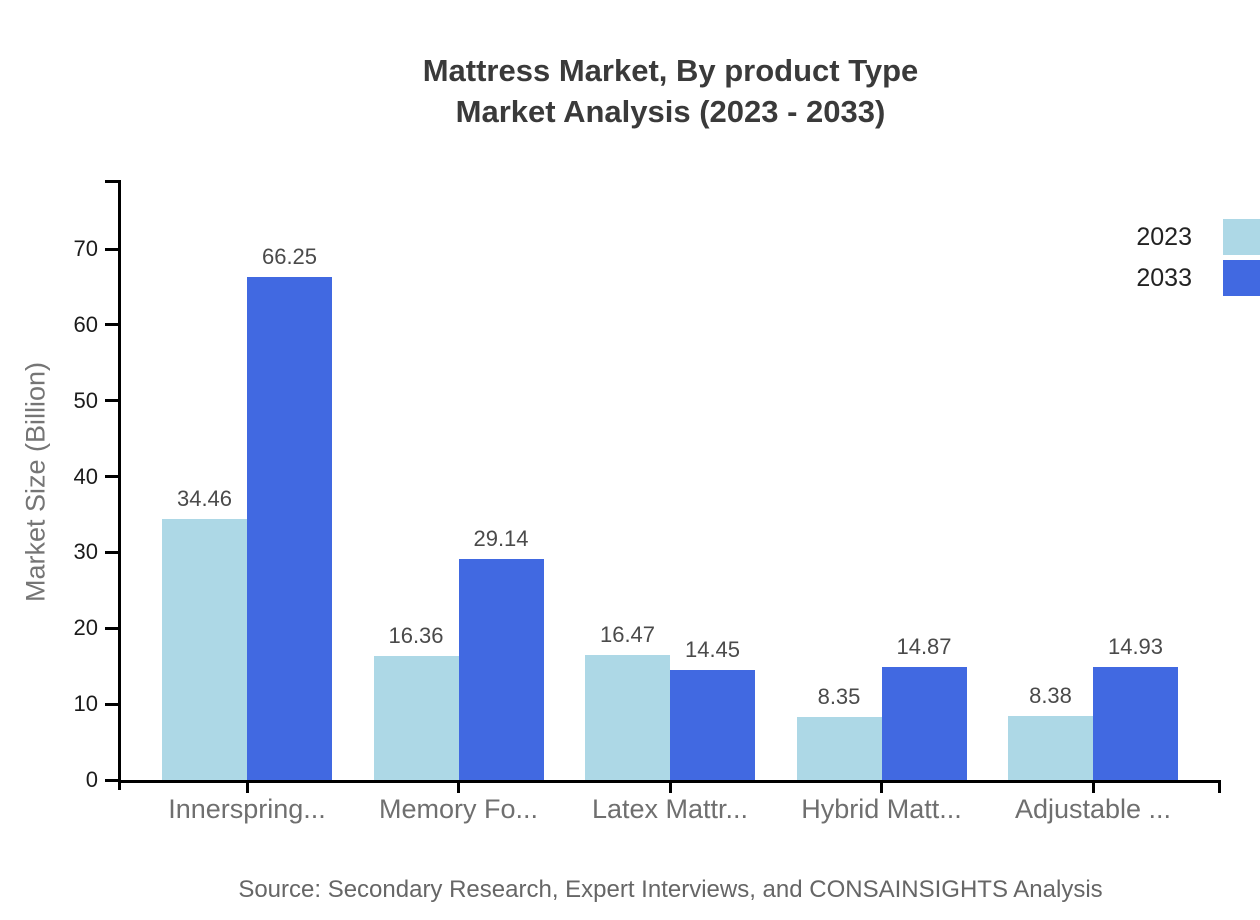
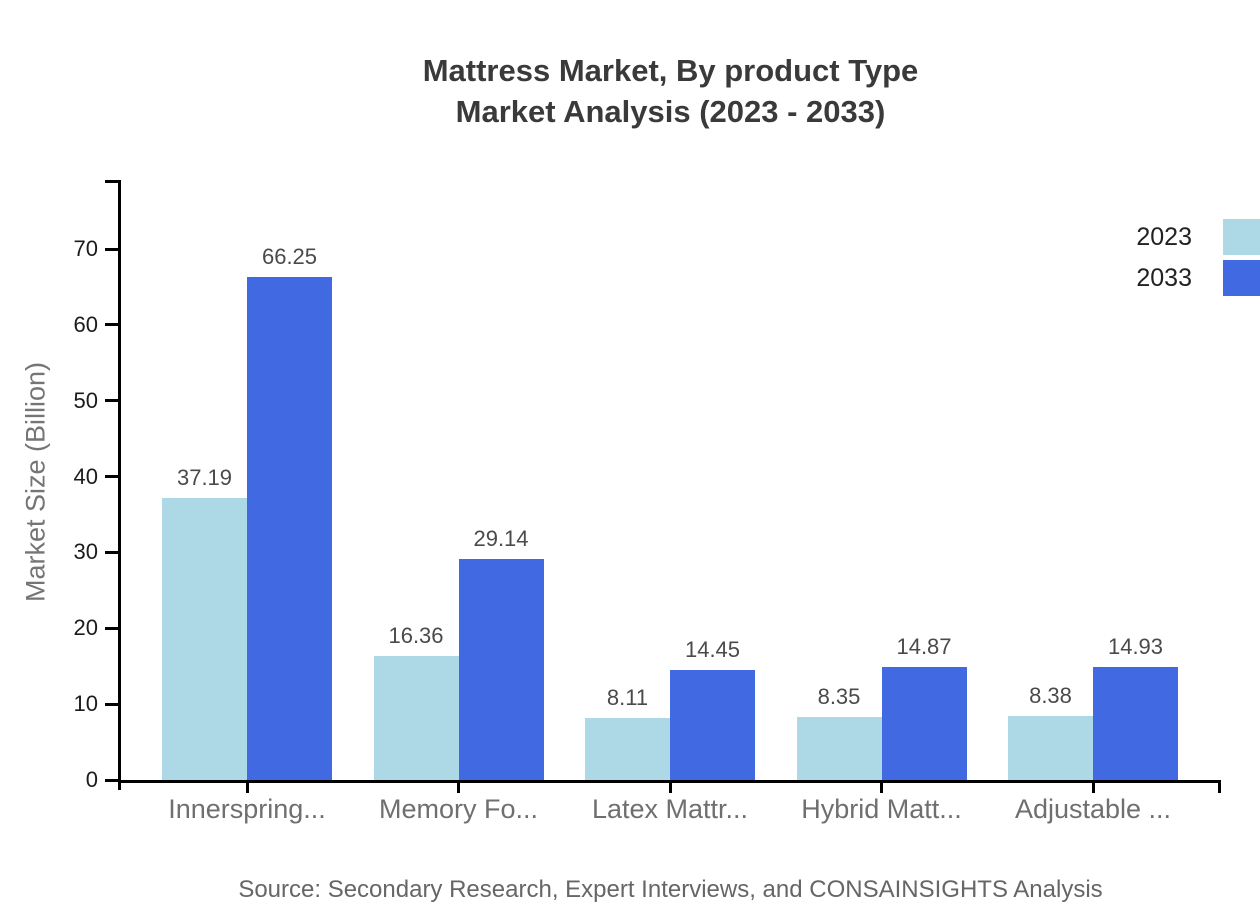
2023/Innerspring...: 34.46 -> 37.19
2023/Latex Mattr...: 16.47 -> 8.11
